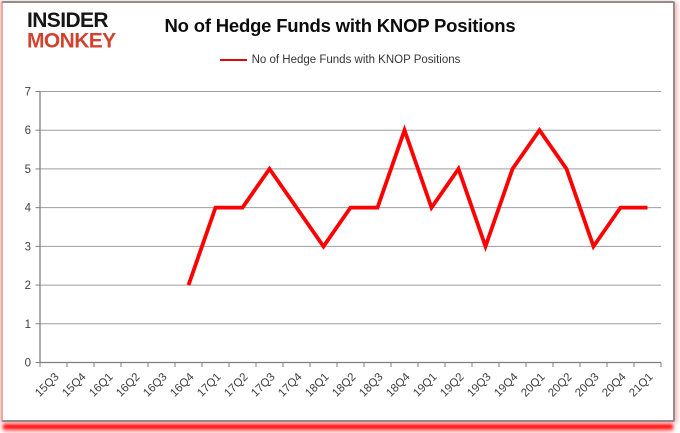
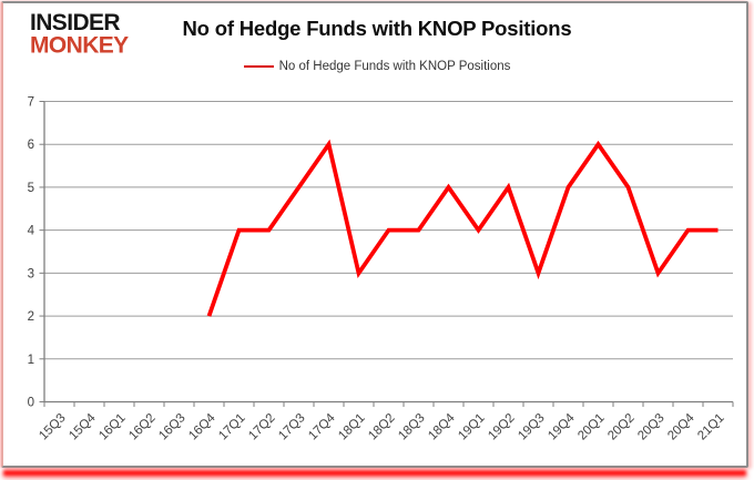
17Q4: 4 -> 6
18Q4: 6 -> 5
